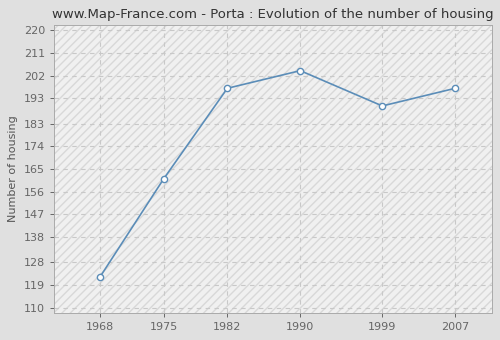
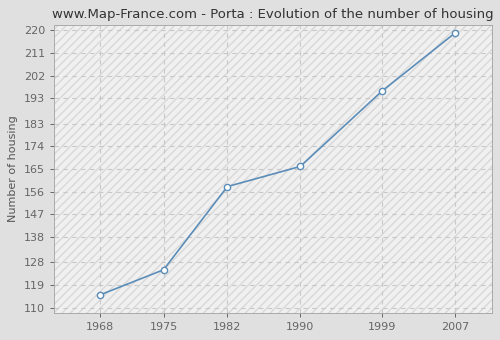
1968: 122 -> 115
1975: 161 -> 125
1982: 197 -> 158
1990: 204 -> 166
1999: 190 -> 196
2007: 197 -> 219
